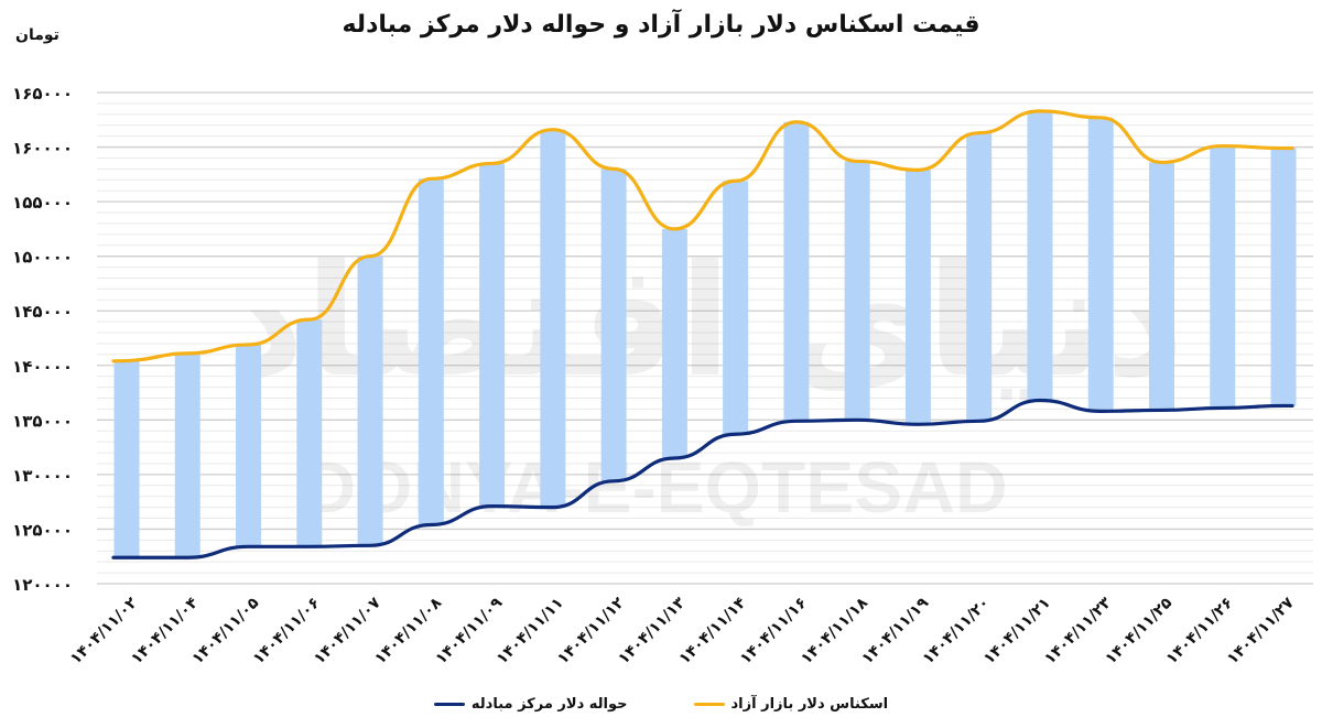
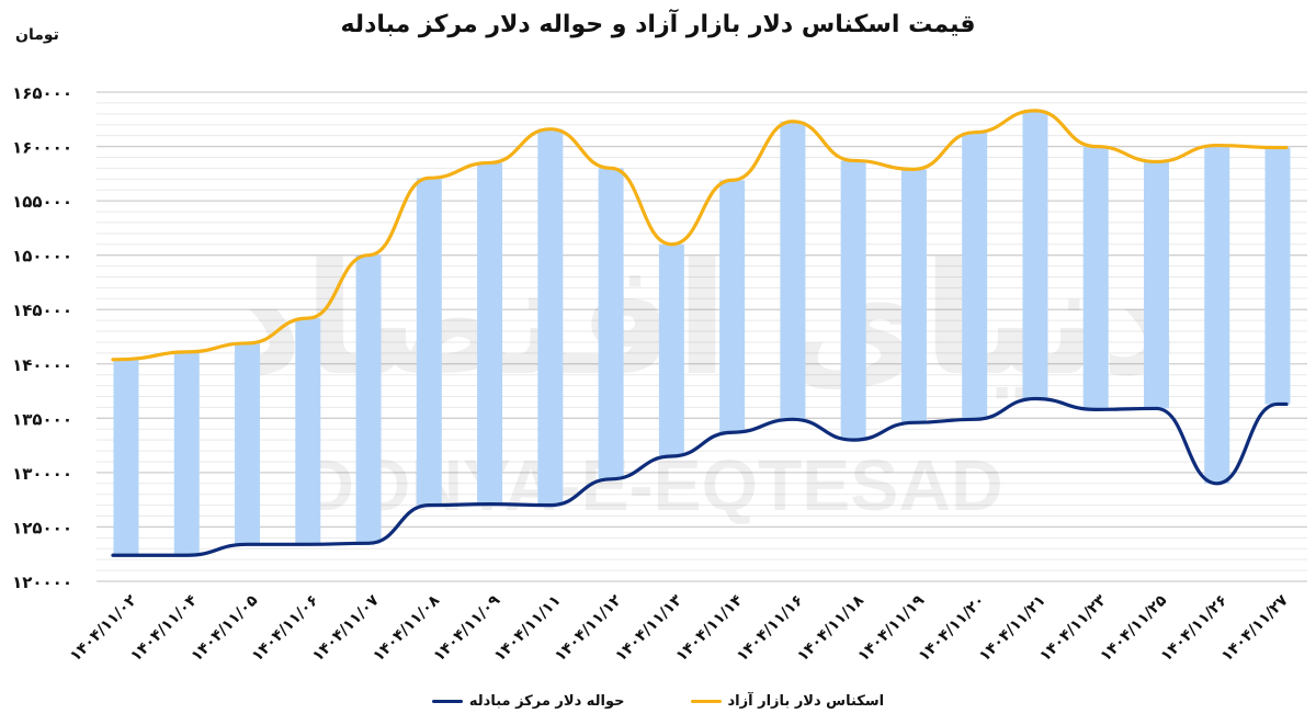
حواله دلار مرکز مبادله/۱۴۰۴/۱۱/۰۸: 125000 -> 127000
اسکناس دلار بازار آزاد/۱۴۰۴/۱۱/۱۳: 152000 -> 151000
حواله دلار مرکز مبادله/۱۴۰۴/۱۱/۱۸: 135000 -> 133000
اسکناس دلار بازار آزاد/۱۴۰۴/۱۱/۲۳: 163000 -> 160000
حواله دلار مرکز مبادله/۱۴۰۴/۱۱/۲۶: 136000 -> 129000
